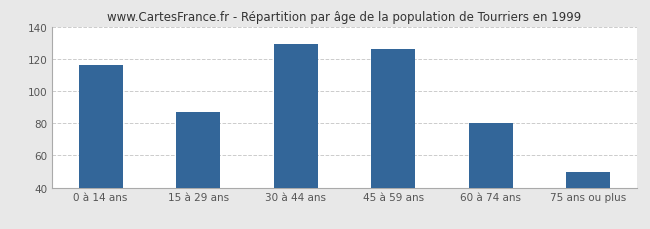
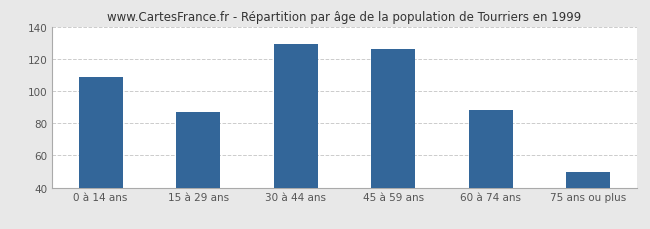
0 à 14 ans: 116 -> 109
60 à 74 ans: 80 -> 88
